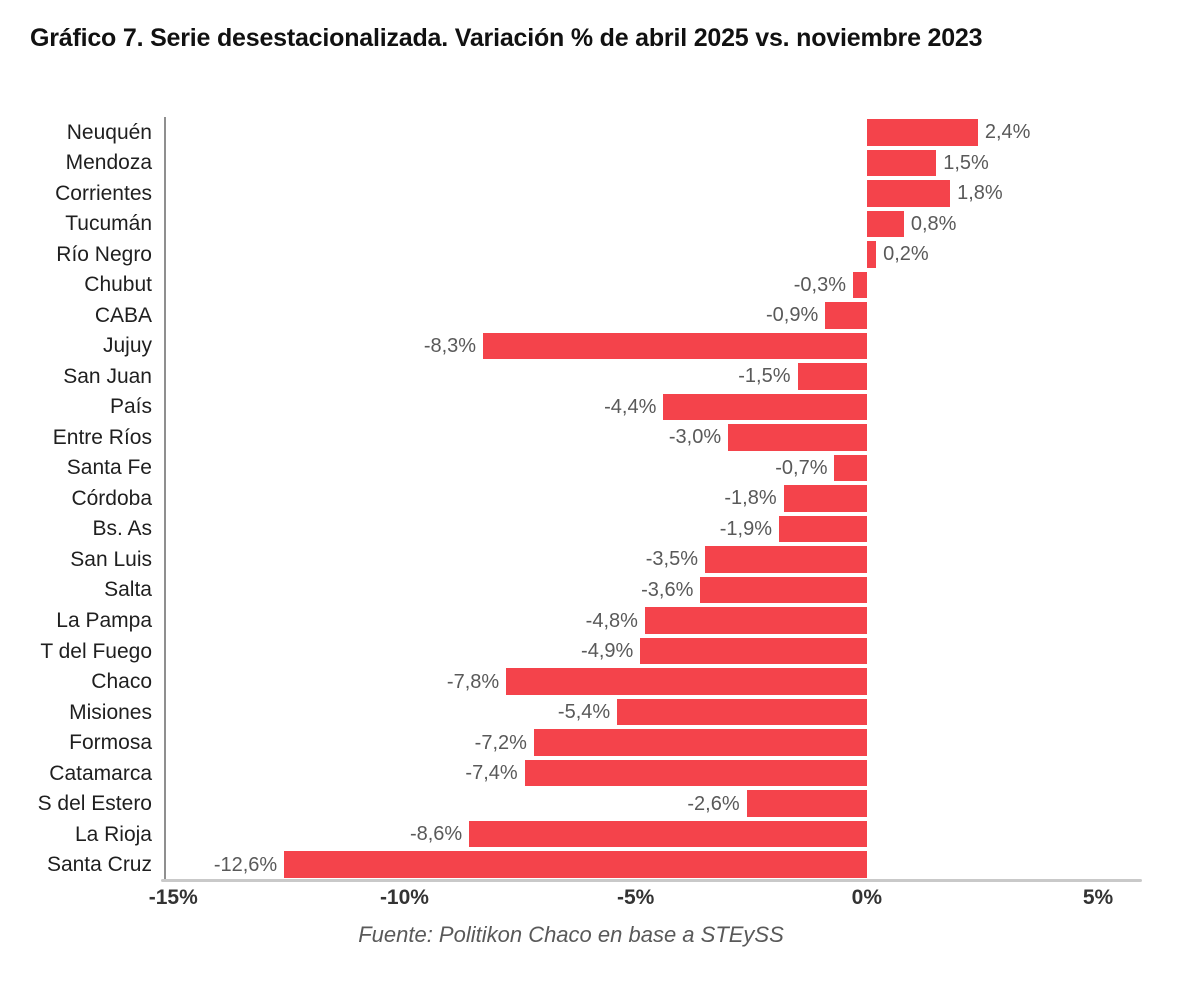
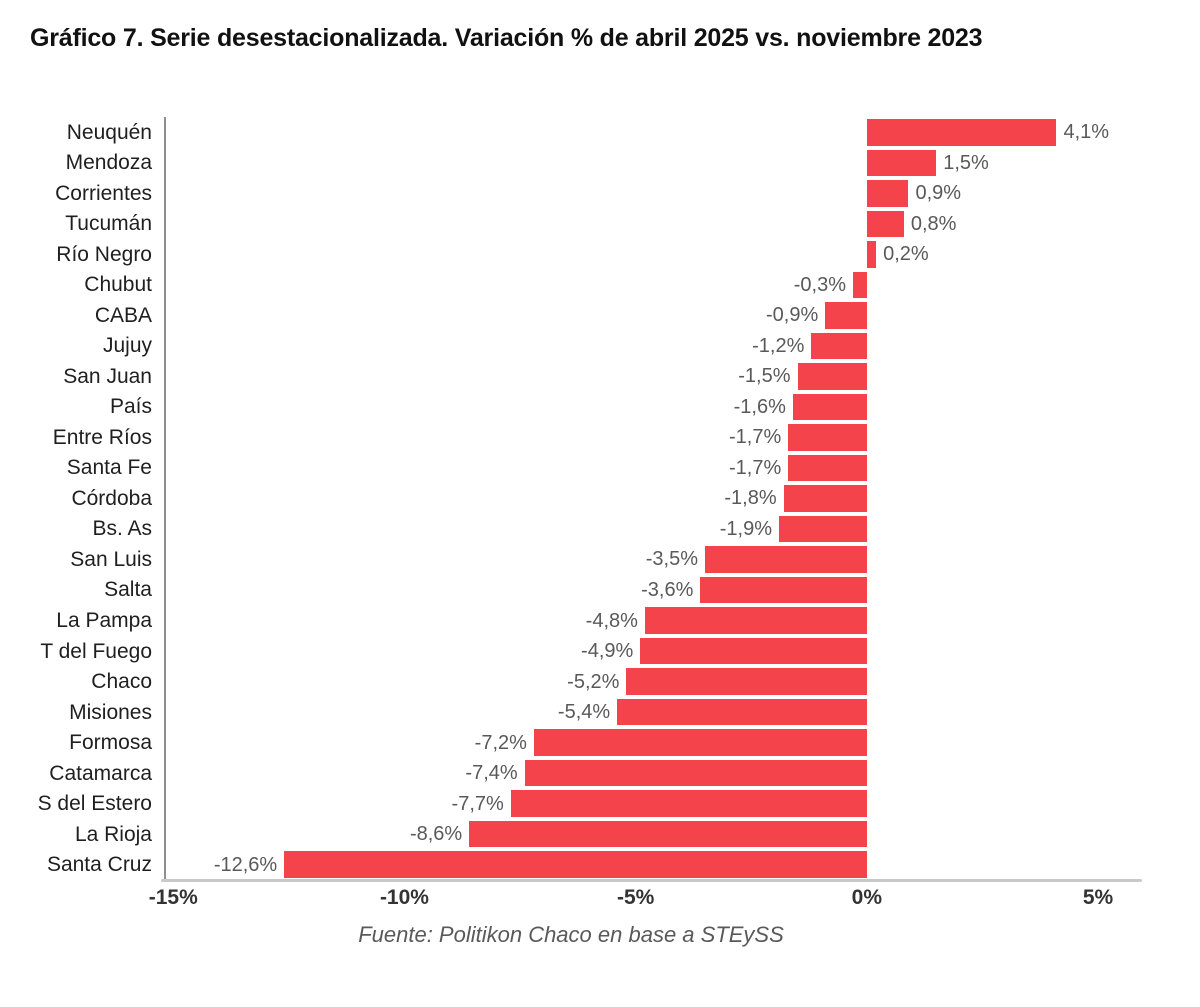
Neuquén: 2,4% -> 4,1%
Corrientes: 1,8% -> 0,9%
Jujuy: -8,3% -> -1,2%
País: -4,4% -> -1,6%
Entre Ríos: -3,0% -> -1,7%
Santa Fe: -0,7% -> -1,7%
Chaco: -7,8% -> -5,2%
S del Estero: -2,6% -> -7,7%
